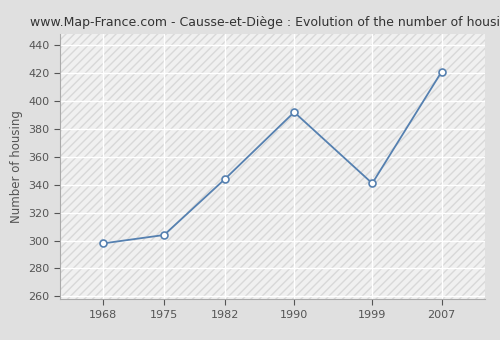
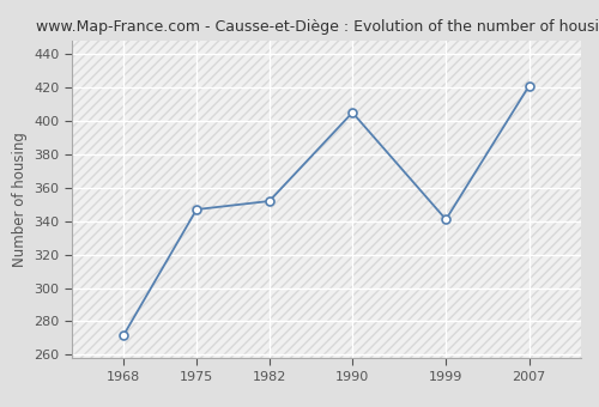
1968: 298 -> 272
1975: 304 -> 347
1982: 344 -> 352
1990: 392 -> 405
